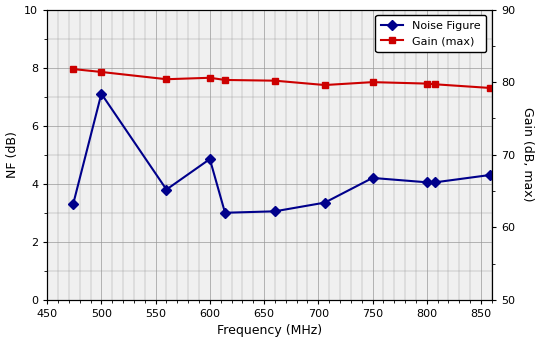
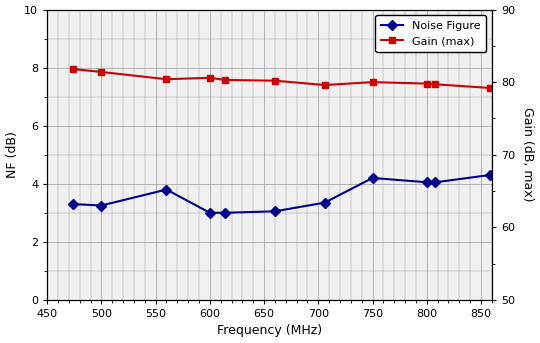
Noise Figure/500: 7.10 -> 3.25
Noise Figure/600: 4.85 -> 3.00
